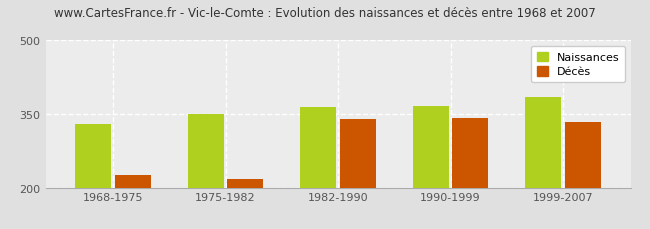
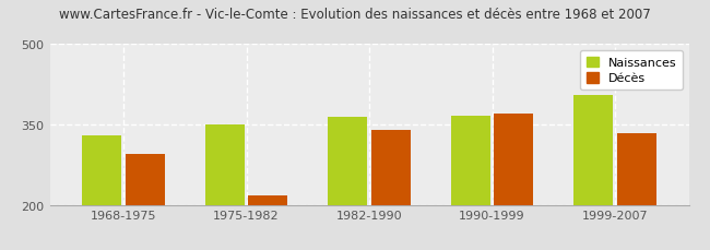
Décès/1968-1975: 226 -> 295
Décès/1990-1999: 342 -> 370
Naissances/1999-2007: 385 -> 405
